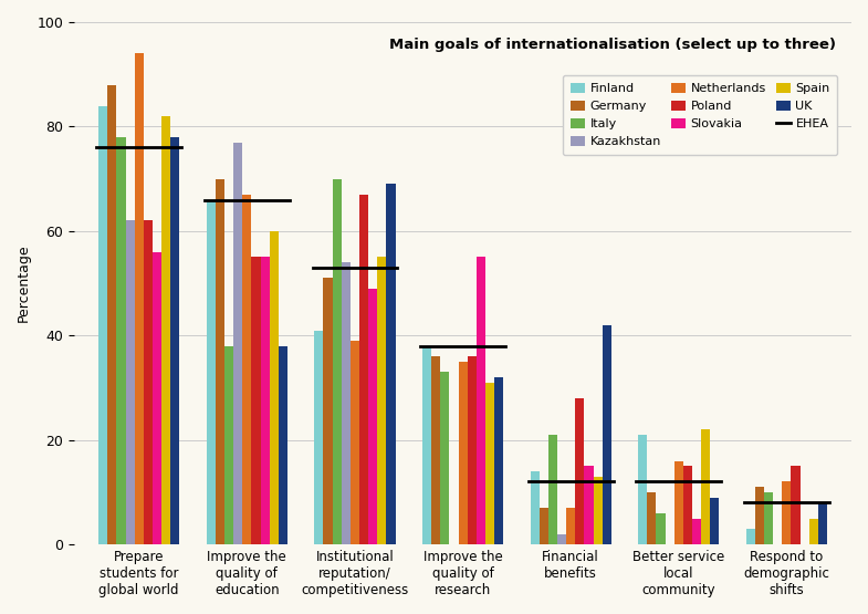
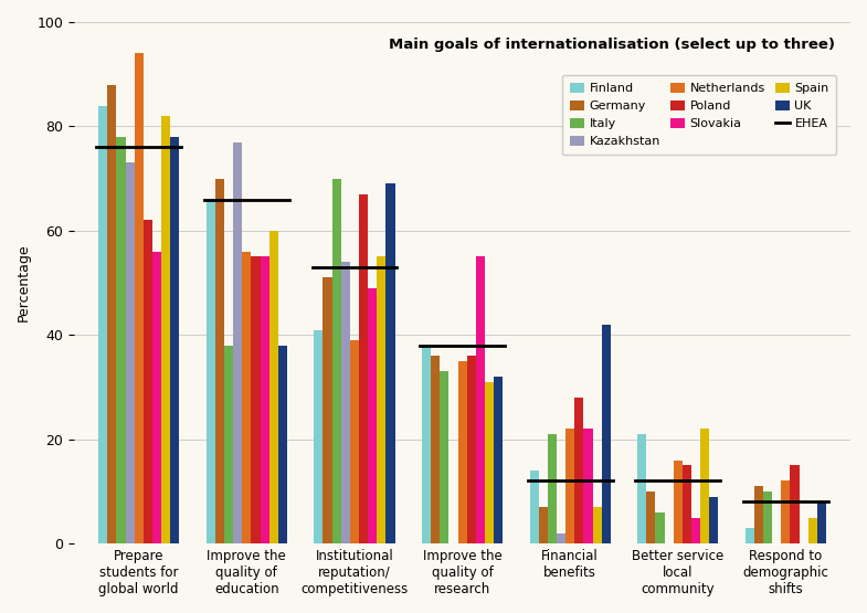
Kazakhstan/Prepare students for global world: 62 -> 73
Netherlands/Improve the quality of education: 67 -> 56
Netherlands/Financial benefits: 7 -> 22
Slovakia/Financial benefits: 15 -> 22
Spain/Financial benefits: 13 -> 7
